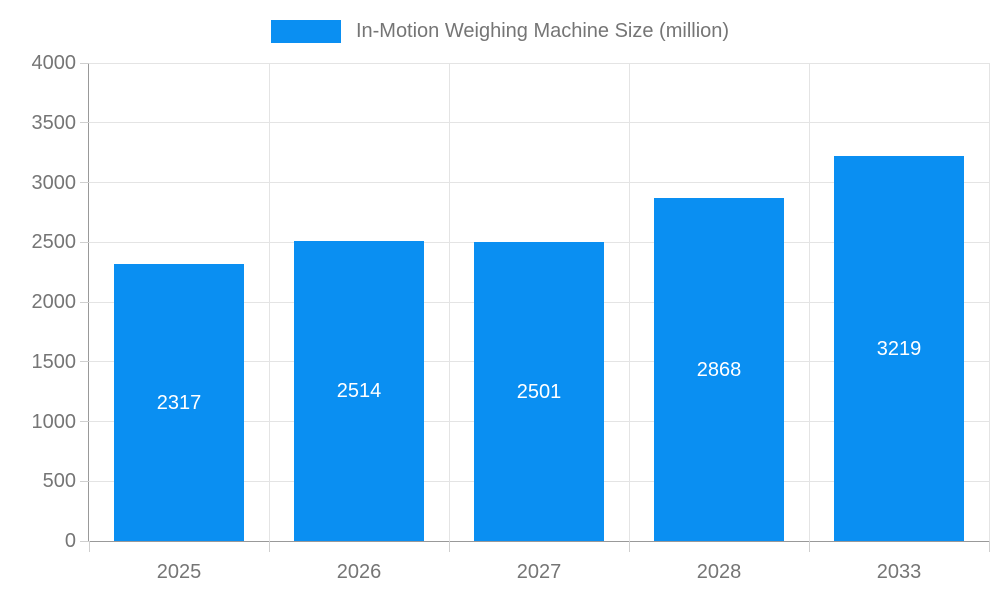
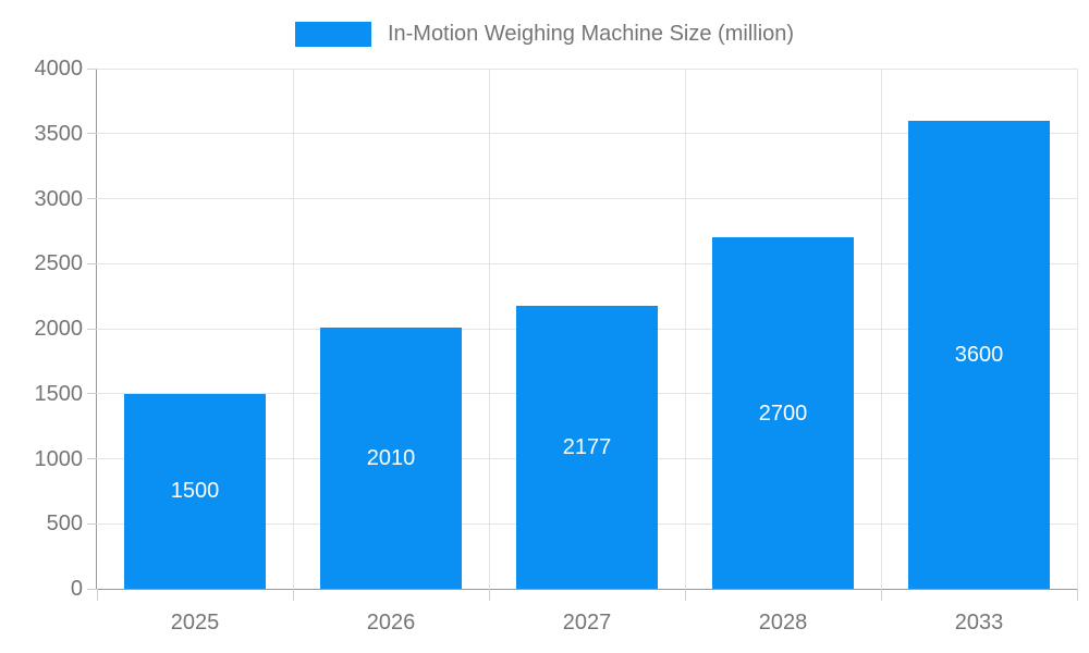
2025: 2317 -> 1500
2026: 2514 -> 2010
2027: 2501 -> 2177
2028: 2868 -> 2700
2033: 3219 -> 3600
